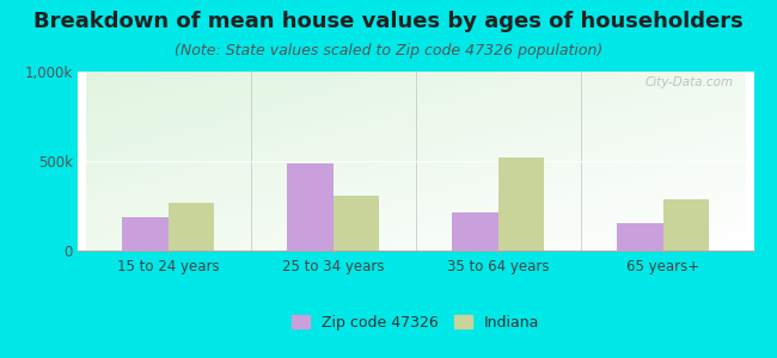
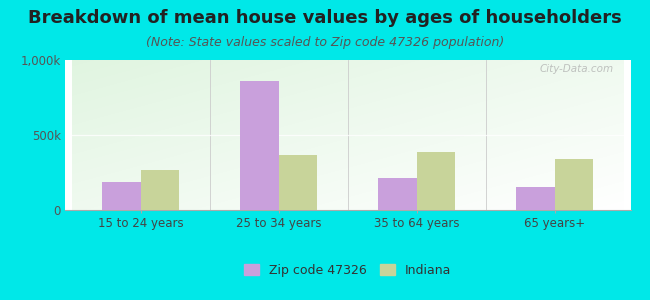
Zip code 47326/25 to 34 years: 490k -> 860k
Indiana/25 to 34 years: 310k -> 370k
Indiana/35 to 64 years: 520k -> 390k
Indiana/65 years+: 290k -> 340k
